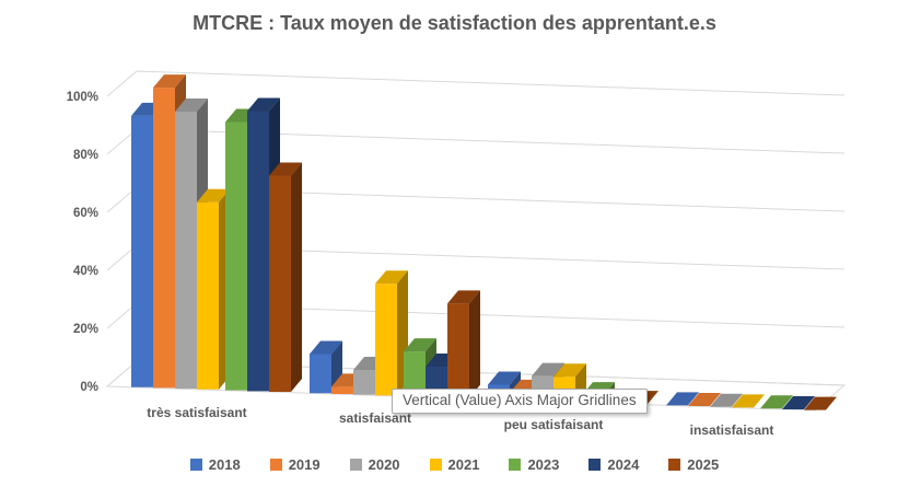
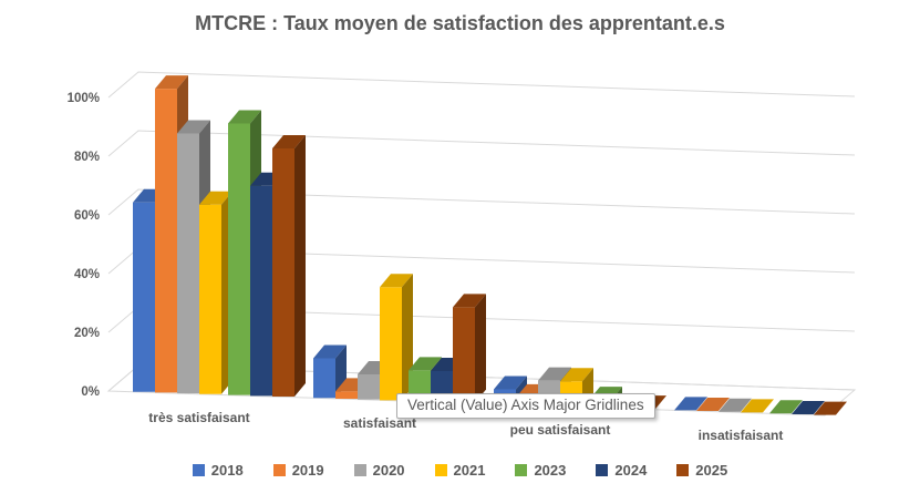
2018/très satisfaisant: 89% -> 60%
2020/très satisfaisant: 91% -> 84%
2024/très satisfaisant: 92% -> 67%
2025/très satisfaisant: 70% -> 80%
2023/satisfaisant: 11% -> 6%
